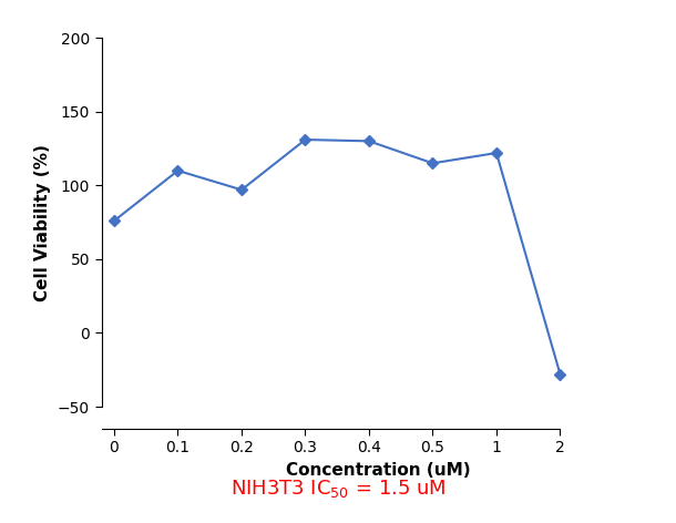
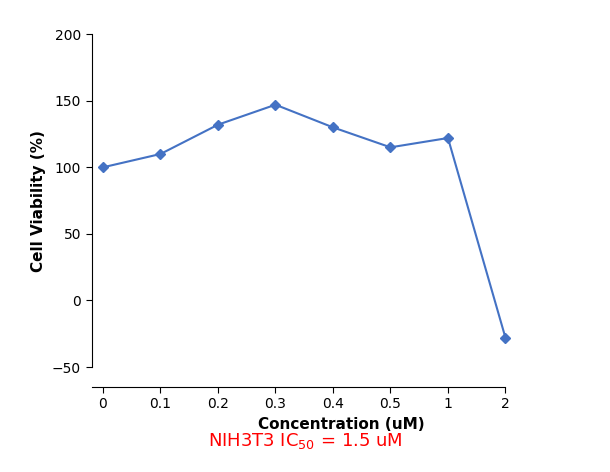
0: 76 -> 100
0.2: 97 -> 132
0.3: 131 -> 147
